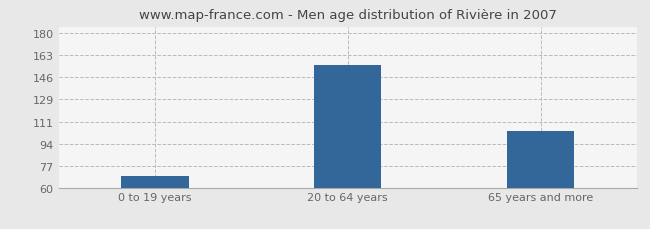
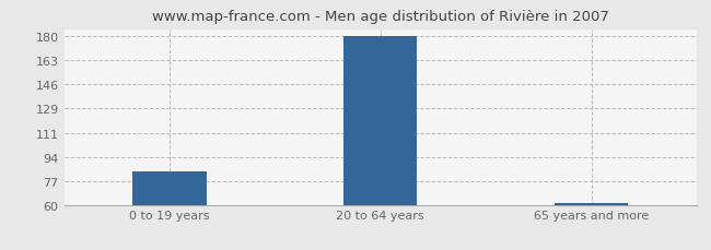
0 to 19 years: 69 -> 84
20 to 64 years: 155 -> 180
65 years and more: 104 -> 61
